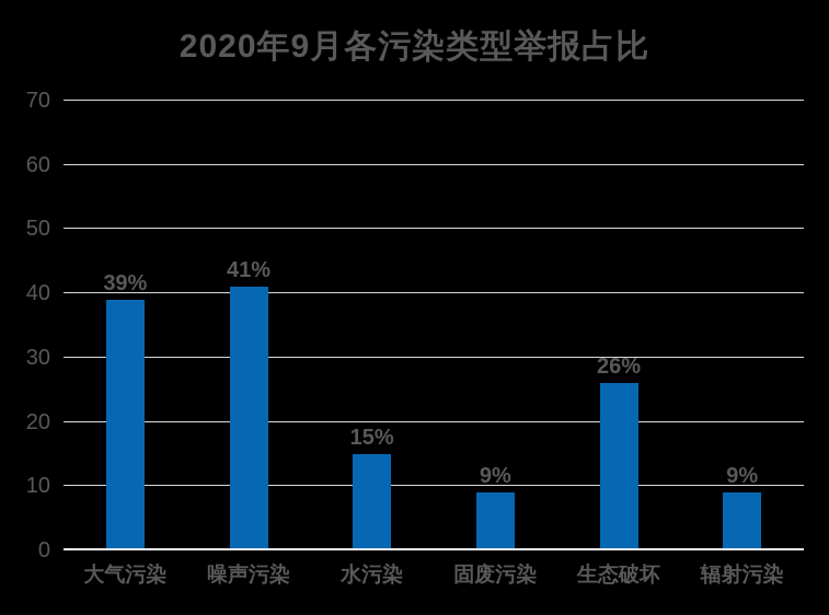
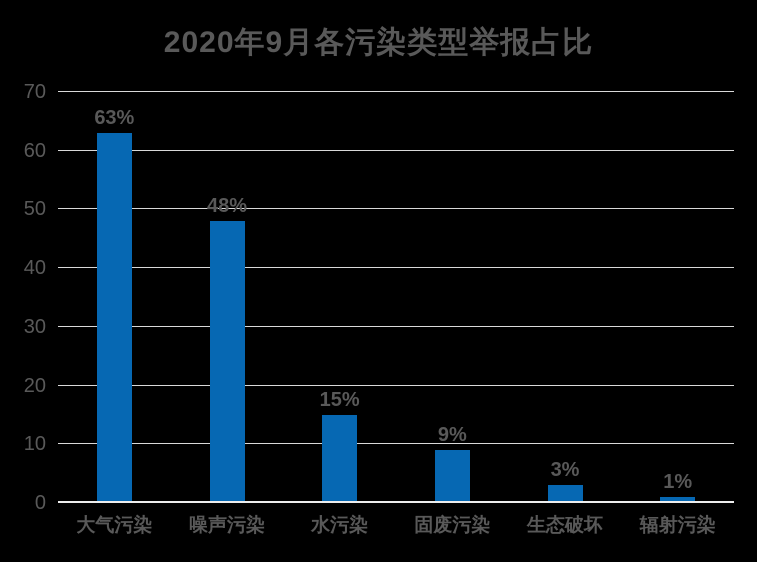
大气污染: 39% -> 63%
噪声污染: 41% -> 48%
生态破坏: 26% -> 3%
辐射污染: 9% -> 1%
